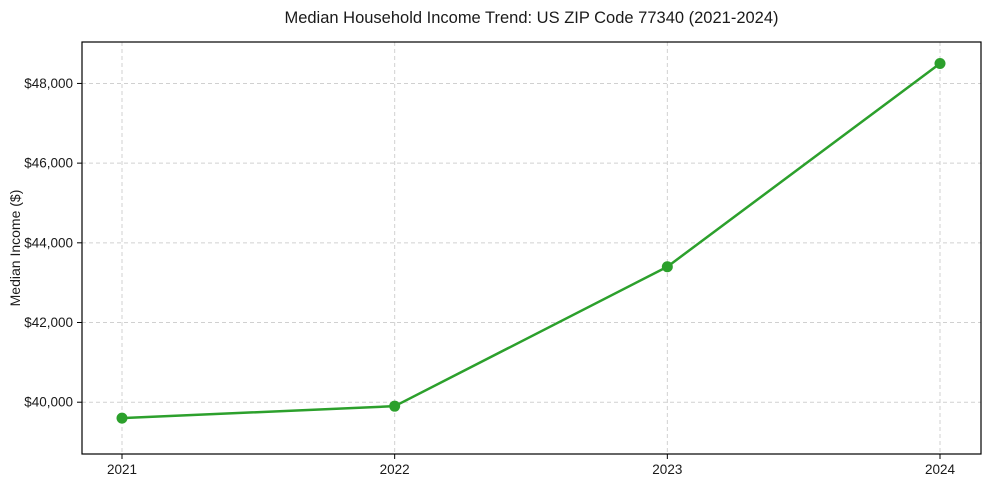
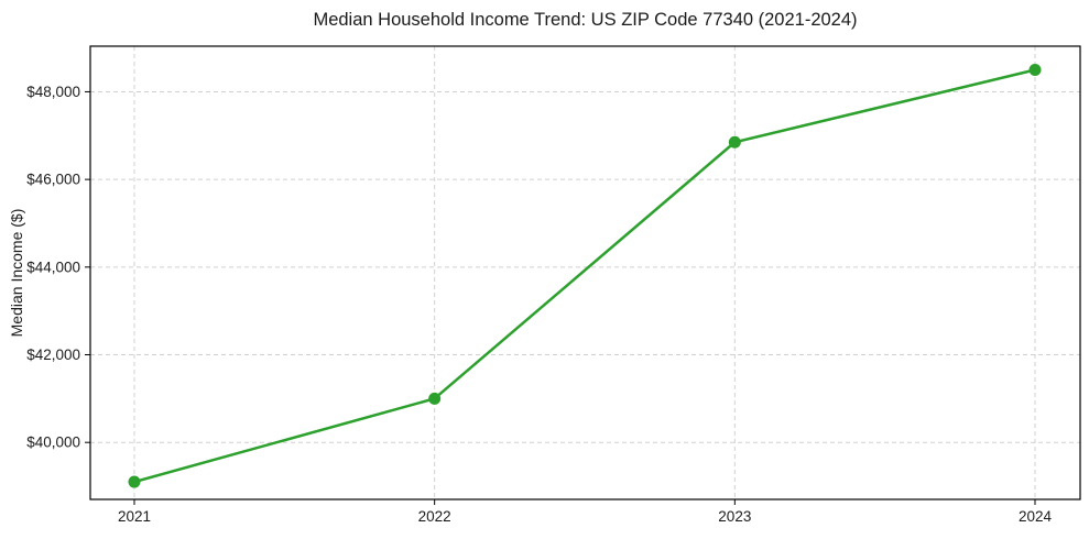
2021: $39600 -> $39100
2022: $39900 -> $41000
2023: $43400 -> $46800
